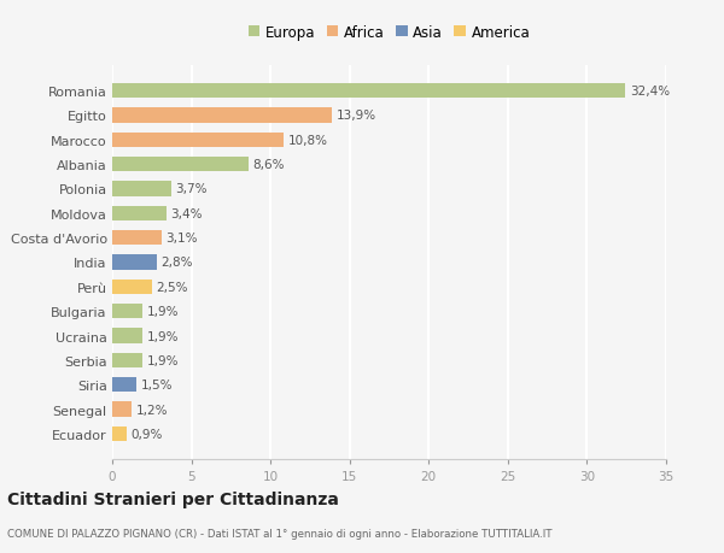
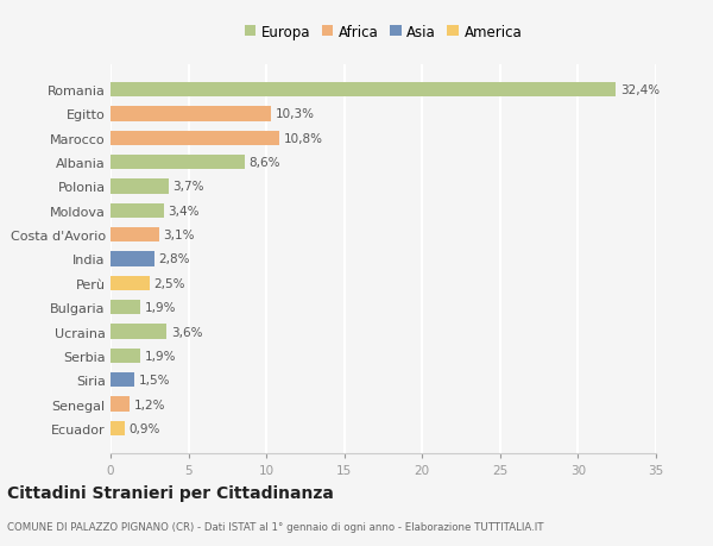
Egitto: 13,9% -> 10,3%
Ucraina: 1,9% -> 3,6%
